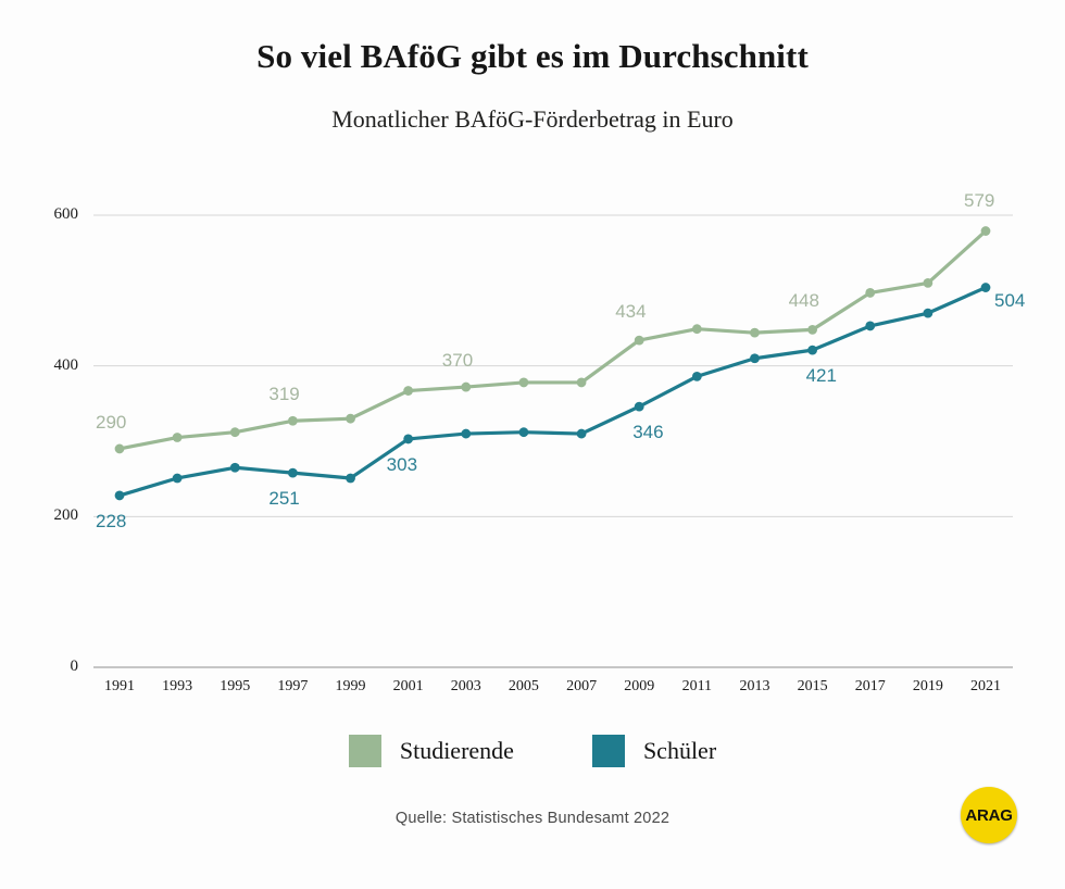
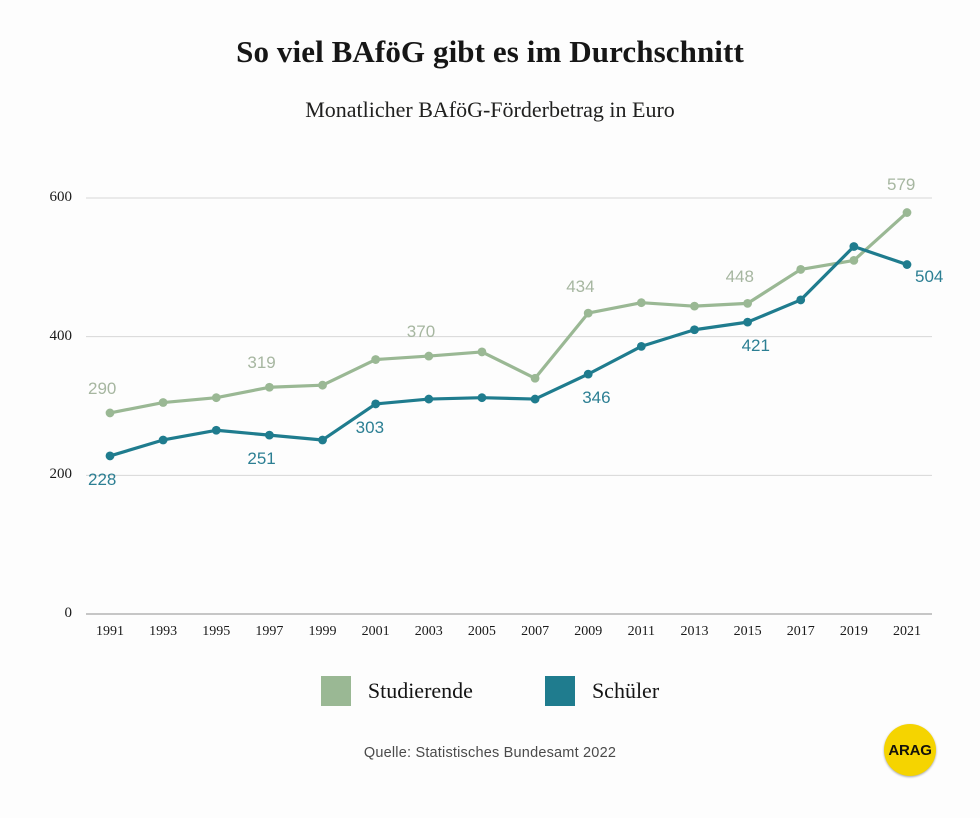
Studierende/2007: 380 -> 340
Schüler/2019: 470 -> 530
